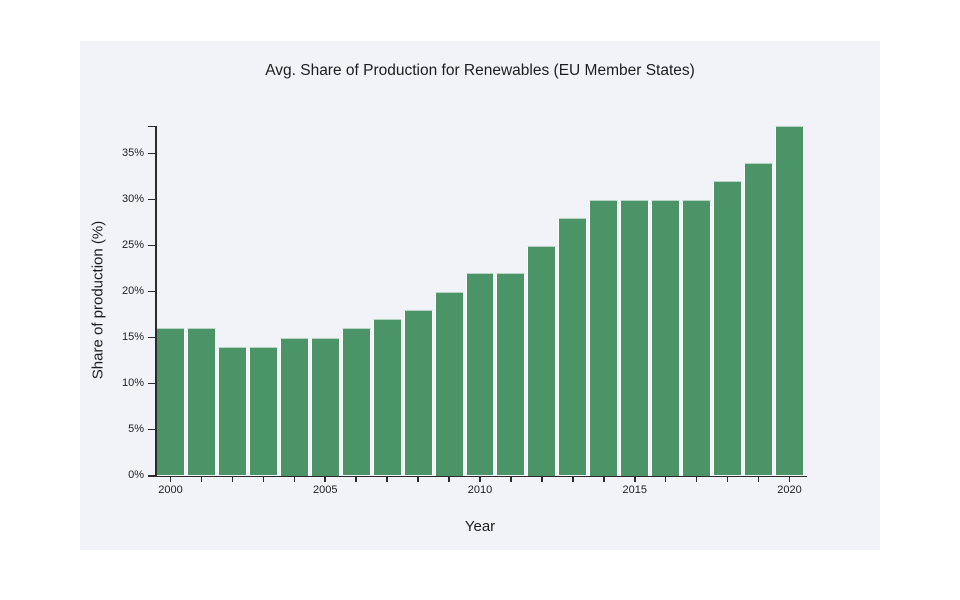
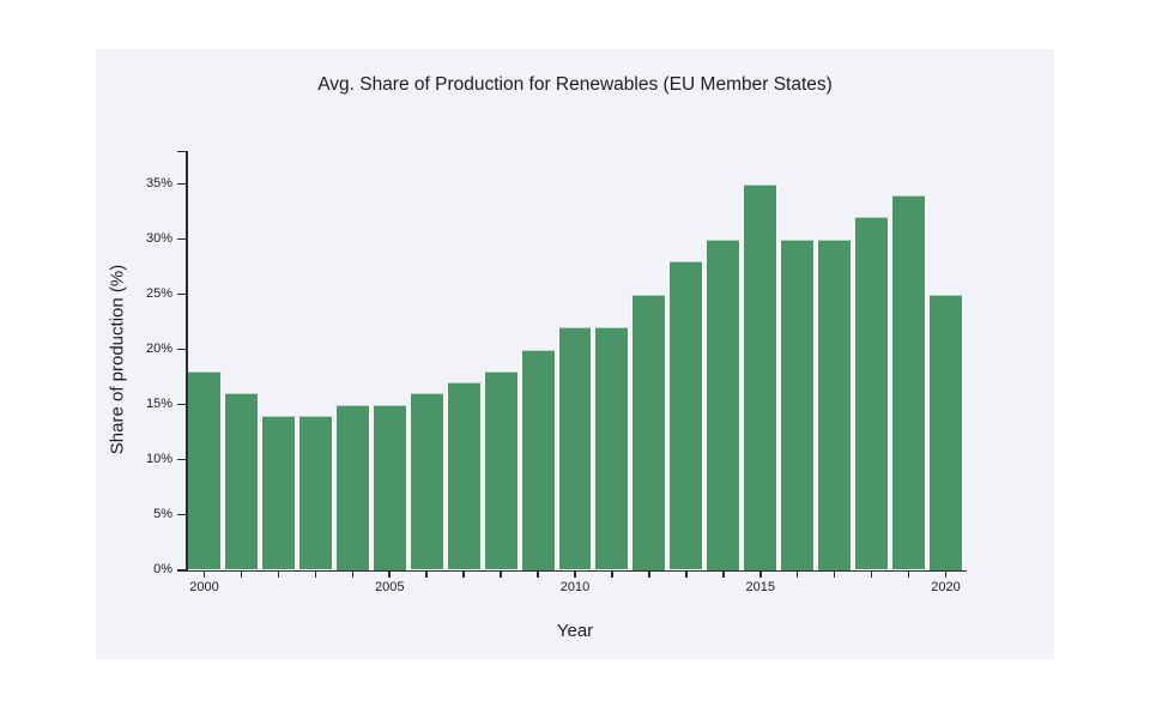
2000: 16% -> 18%
2015: 30% -> 35%
2020: 38% -> 25%
